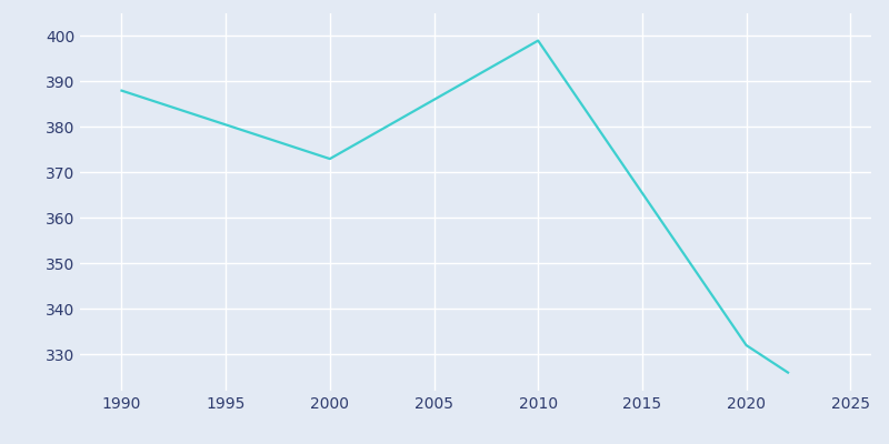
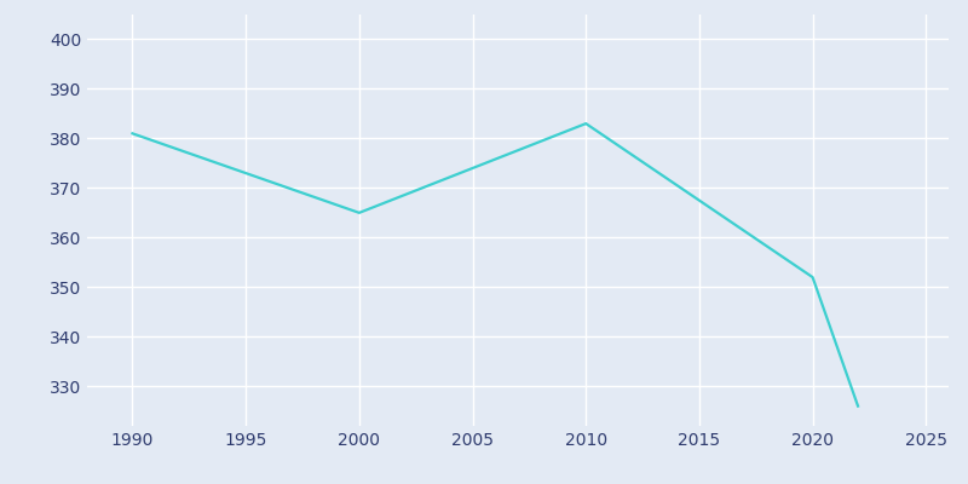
1990: 388 -> 381
2000: 373 -> 365
2010: 399 -> 383
2020: 332 -> 352
